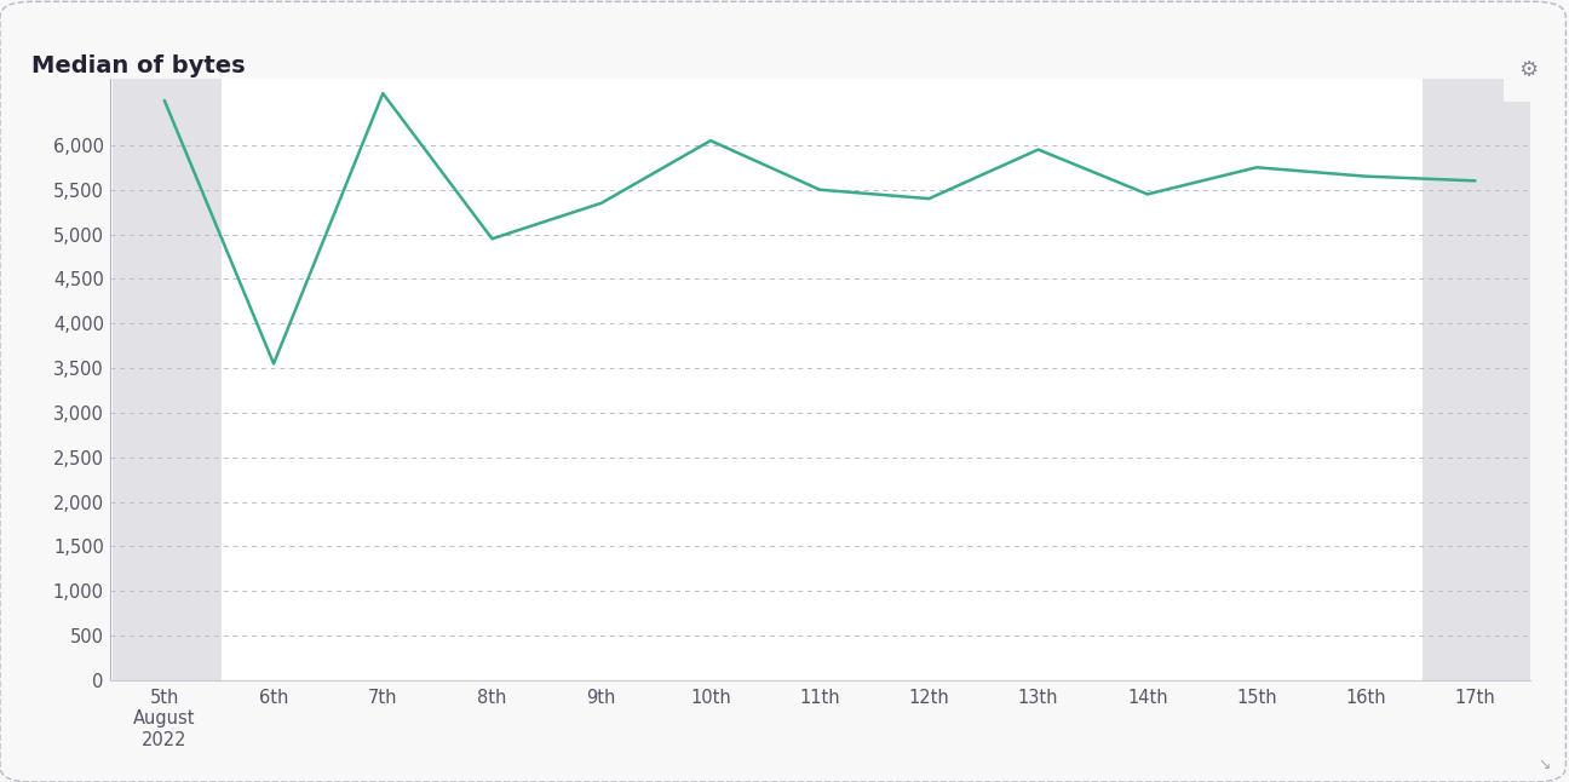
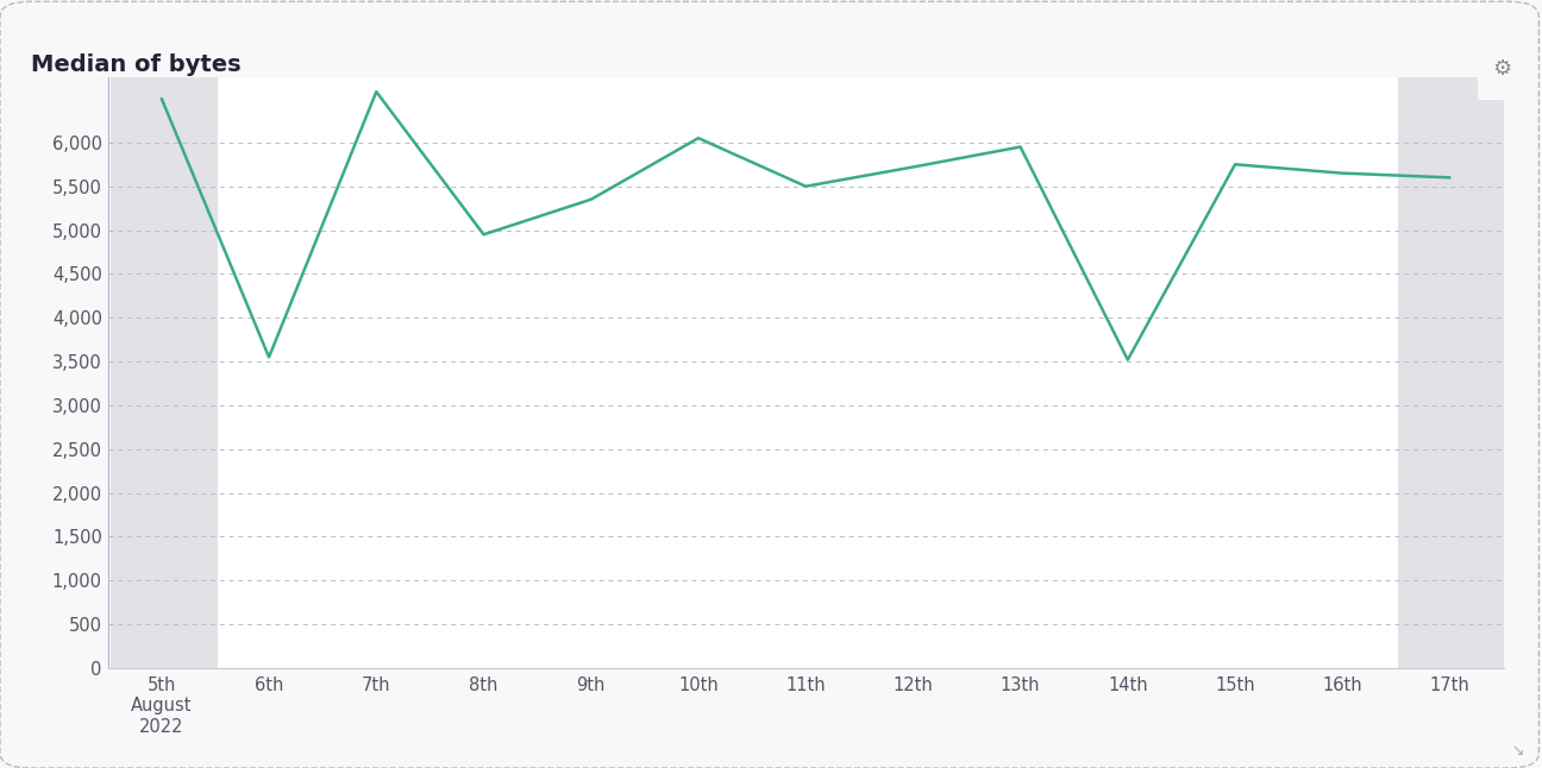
12th: 5,400 -> 5,720
14th: 5,450 -> 3,520
